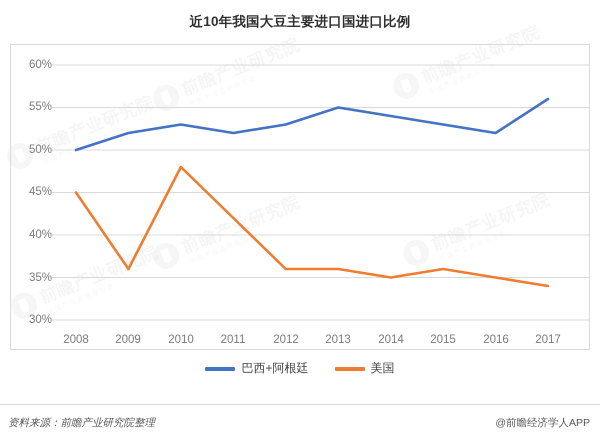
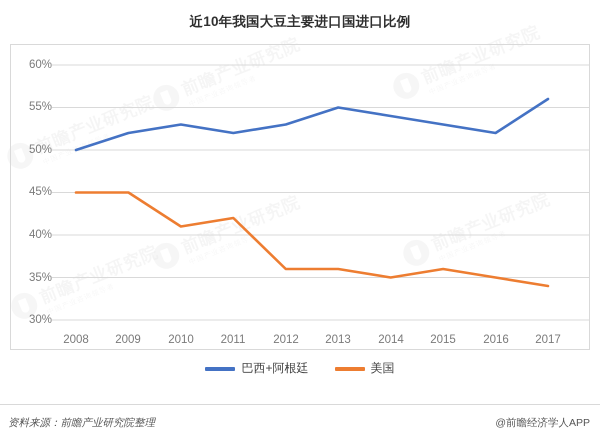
美国/2009: 36% -> 45%
美国/2010: 48% -> 41%
